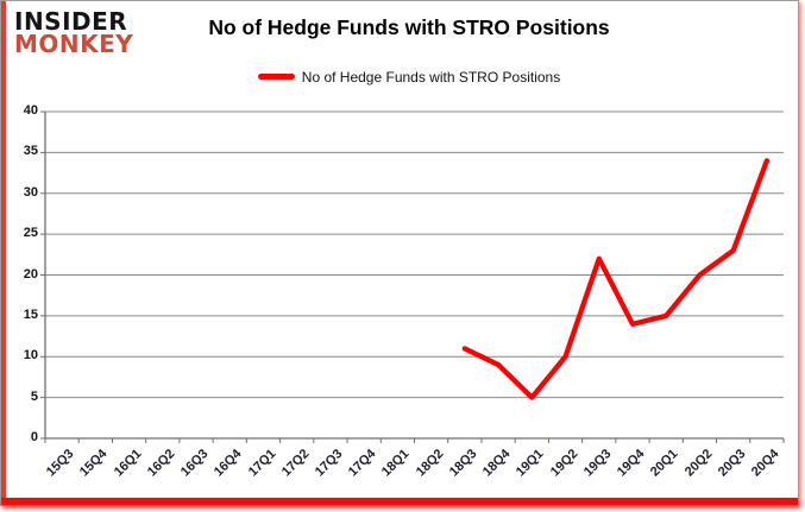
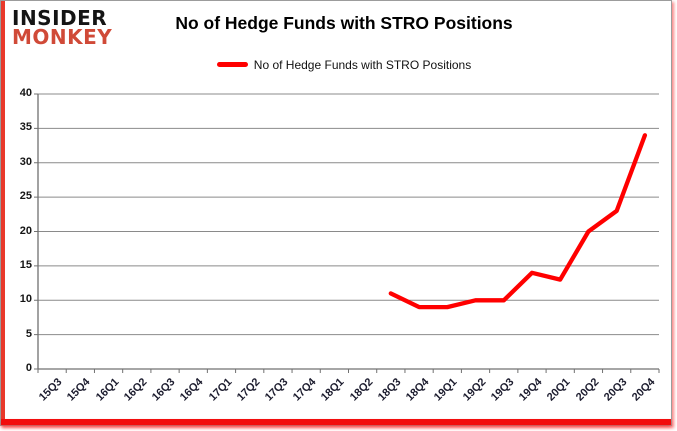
19Q1: 5 -> 9
19Q3: 22 -> 10
20Q1: 15 -> 13
